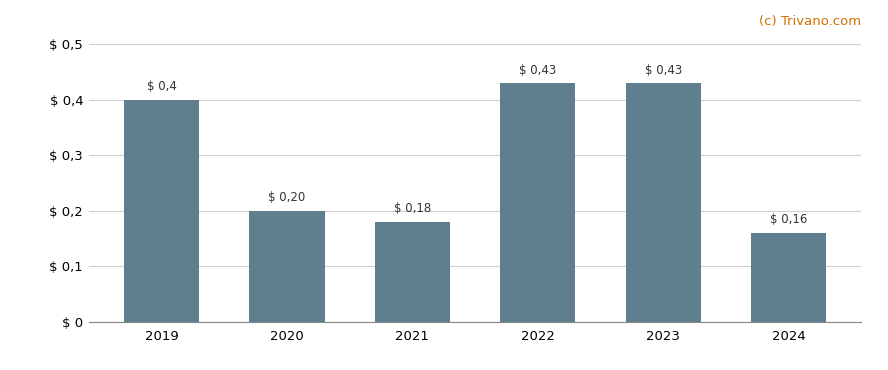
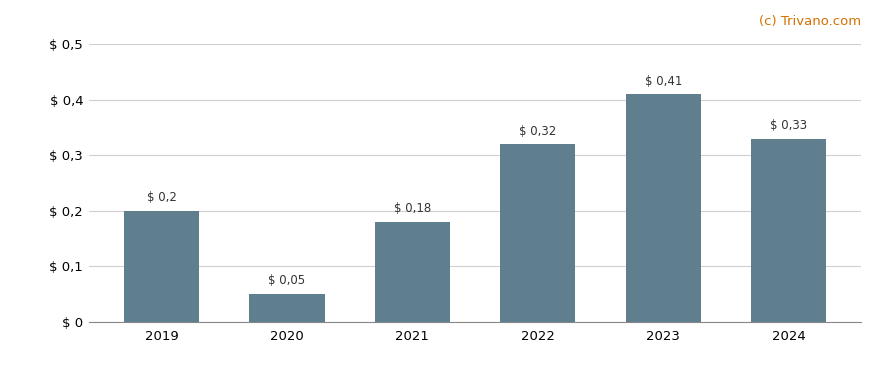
2019: 0,4 -> 0,2
2020: 0,20 -> 0,05
2022: 0,43 -> 0,32
2023: 0,43 -> 0,41
2024: 0,16 -> 0,33
